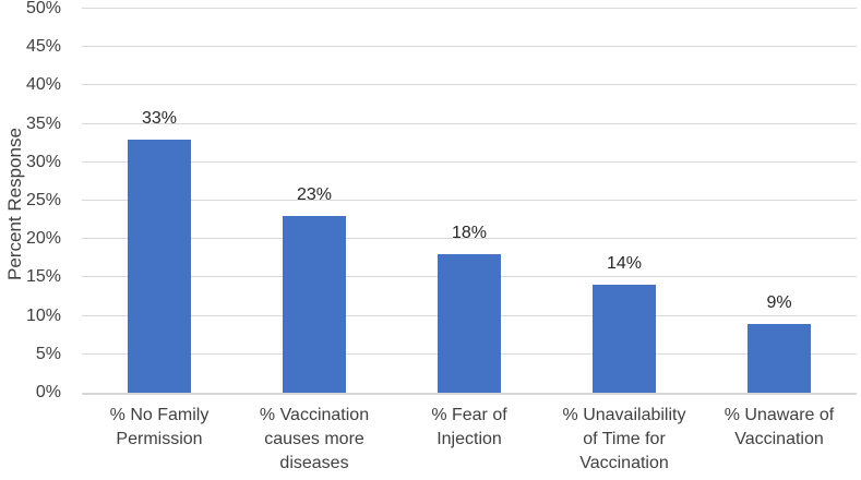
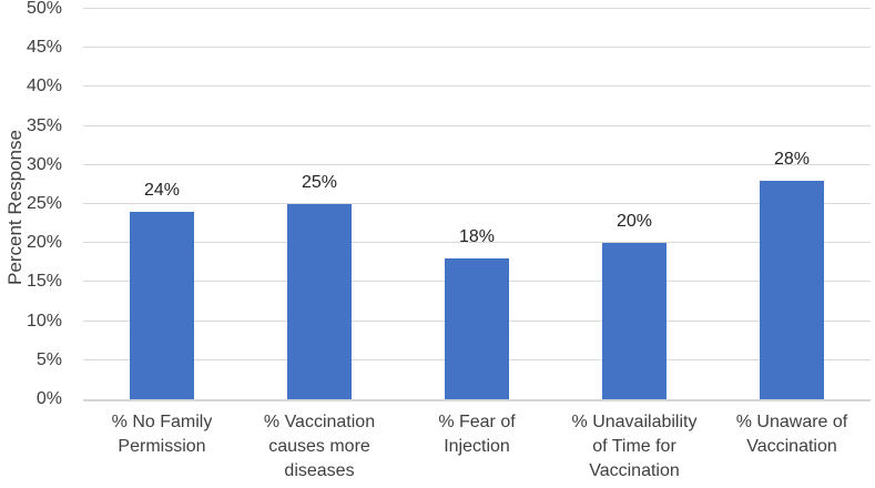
% No Family Permission: 33% -> 24%
% Vaccination causes more diseases: 23% -> 25%
% Unavailability of Time for Vaccination: 14% -> 20%
% Unaware of Vaccination: 9% -> 28%
